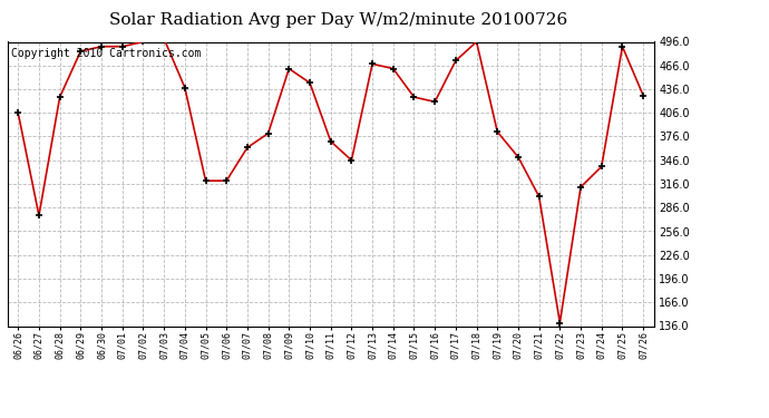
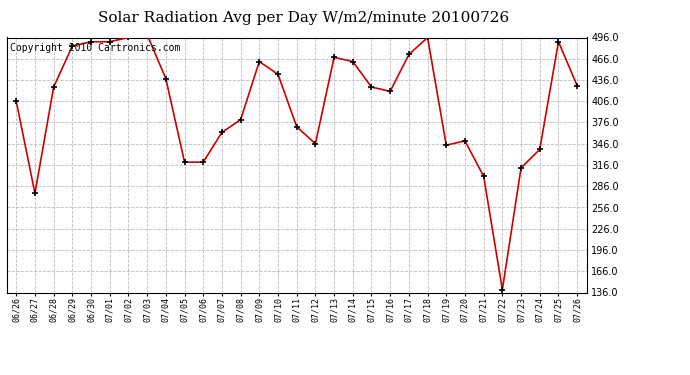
07/19: 382 -> 344
